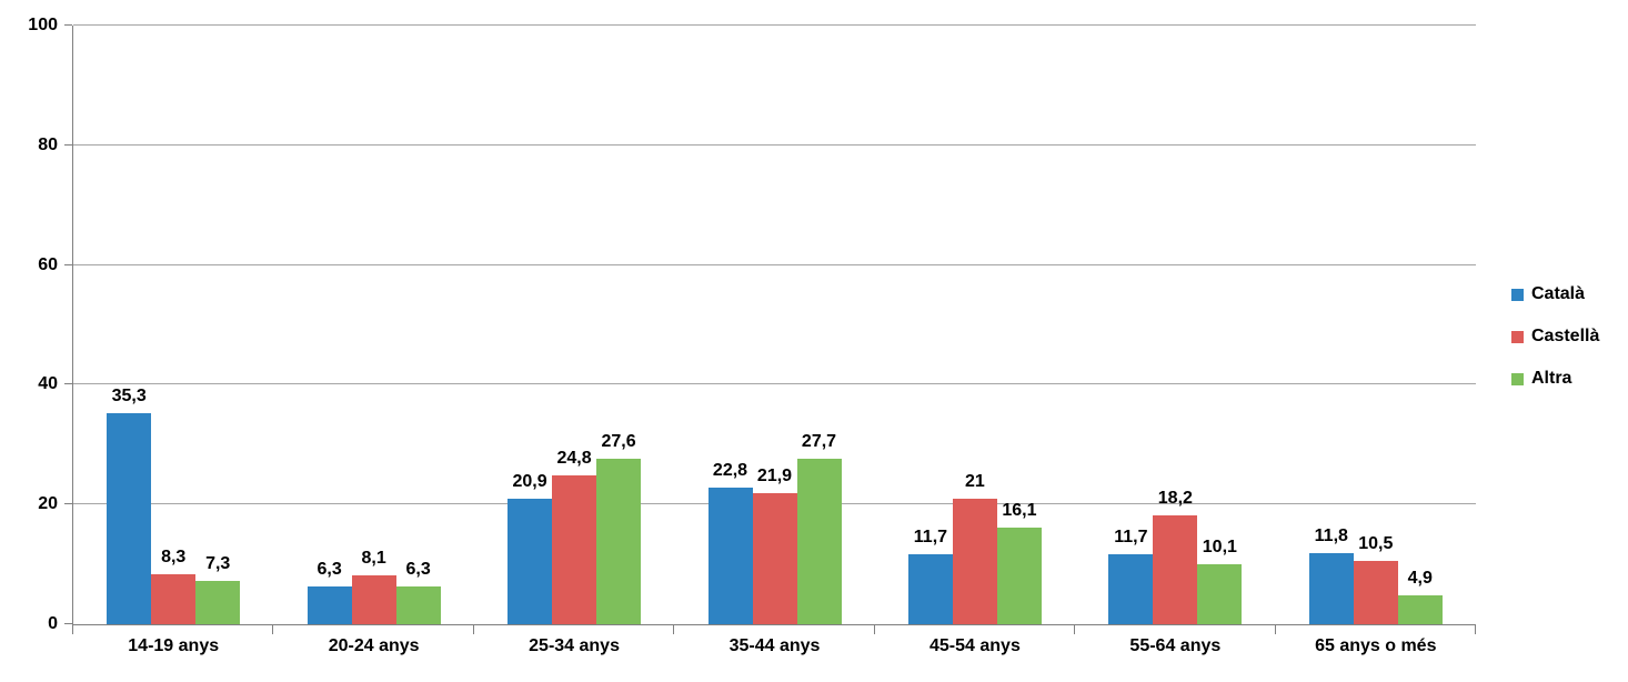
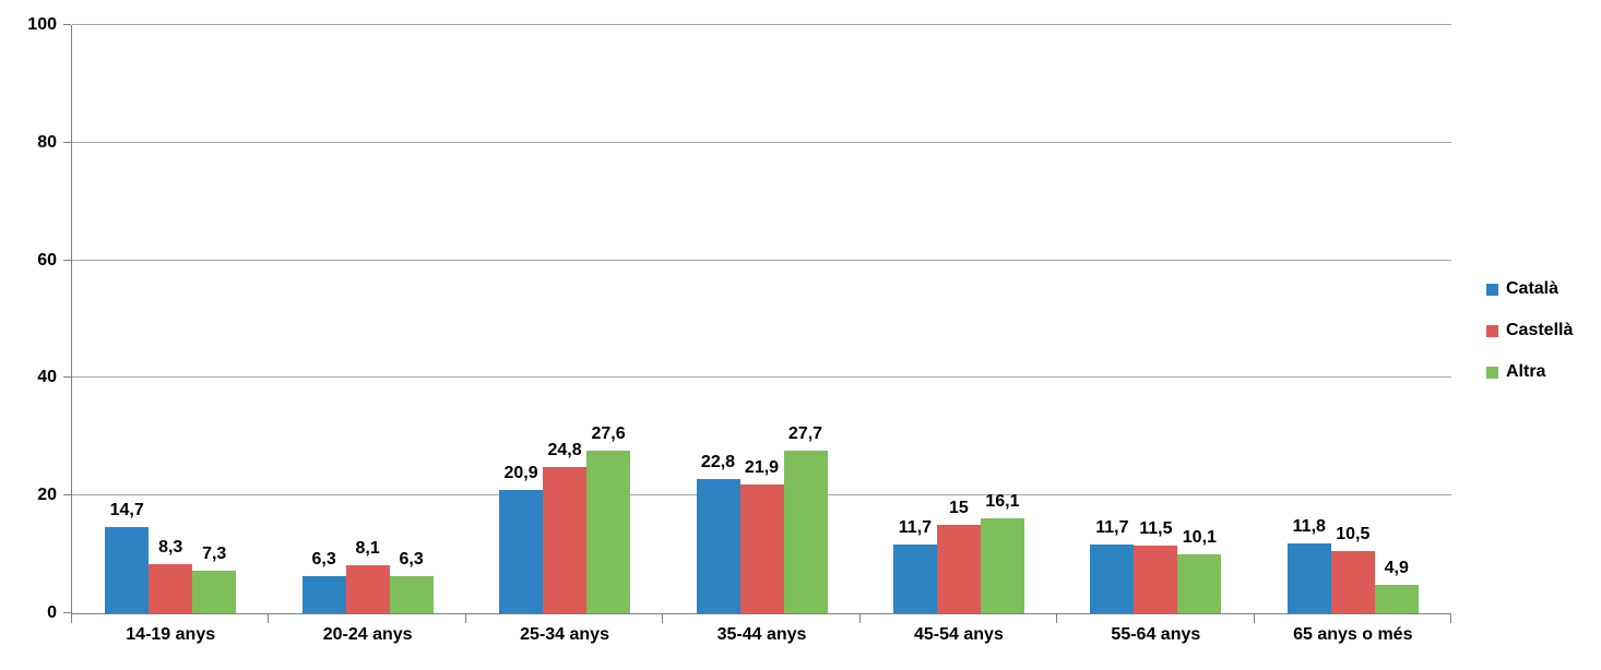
Català/14-19 anys: 35,3 -> 14,7
Castellà/45-54 anys: 21 -> 15
Castellà/55-64 anys: 18,2 -> 11,5
